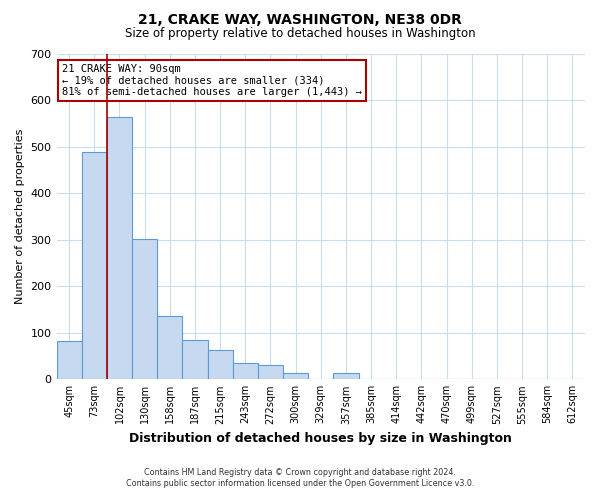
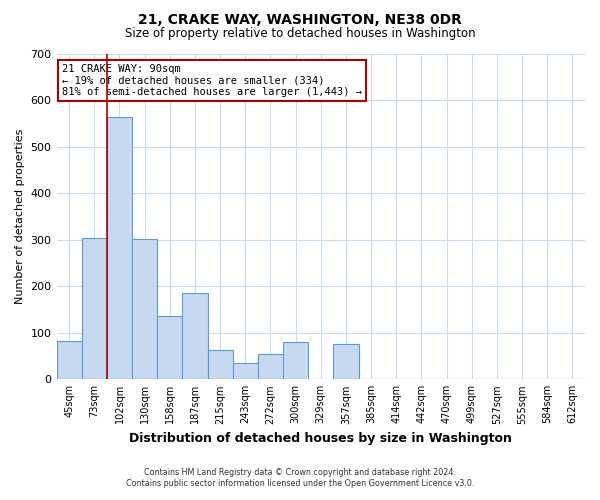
73sqm: 490 -> 305
187sqm: 85 -> 185
272sqm: 30 -> 55
300sqm: 13 -> 80
357sqm: 13 -> 75
